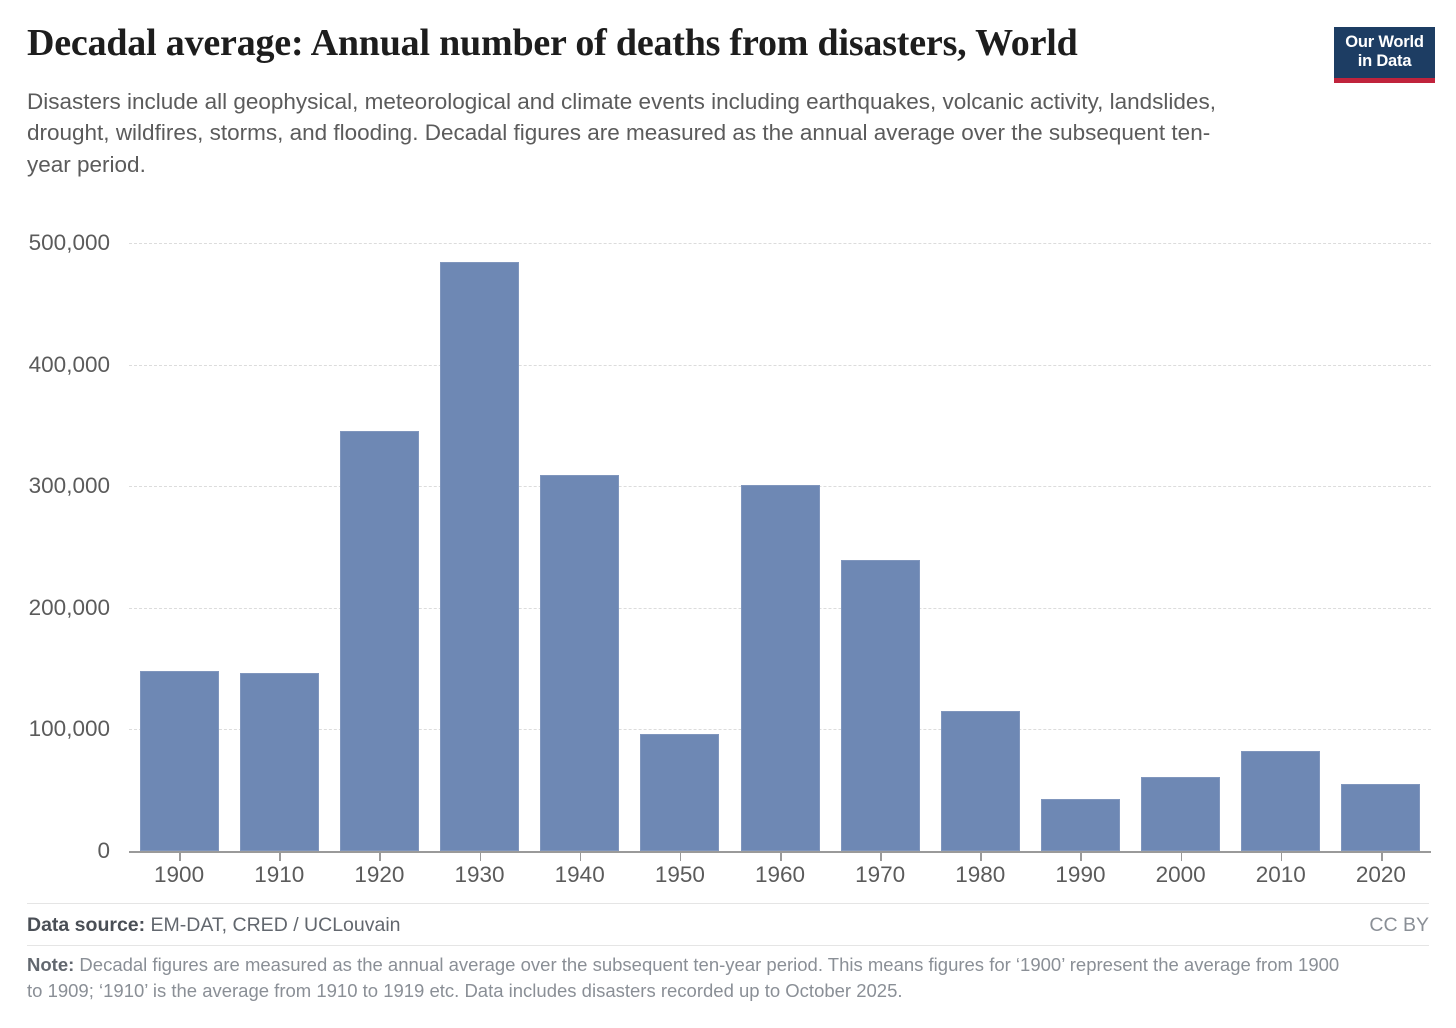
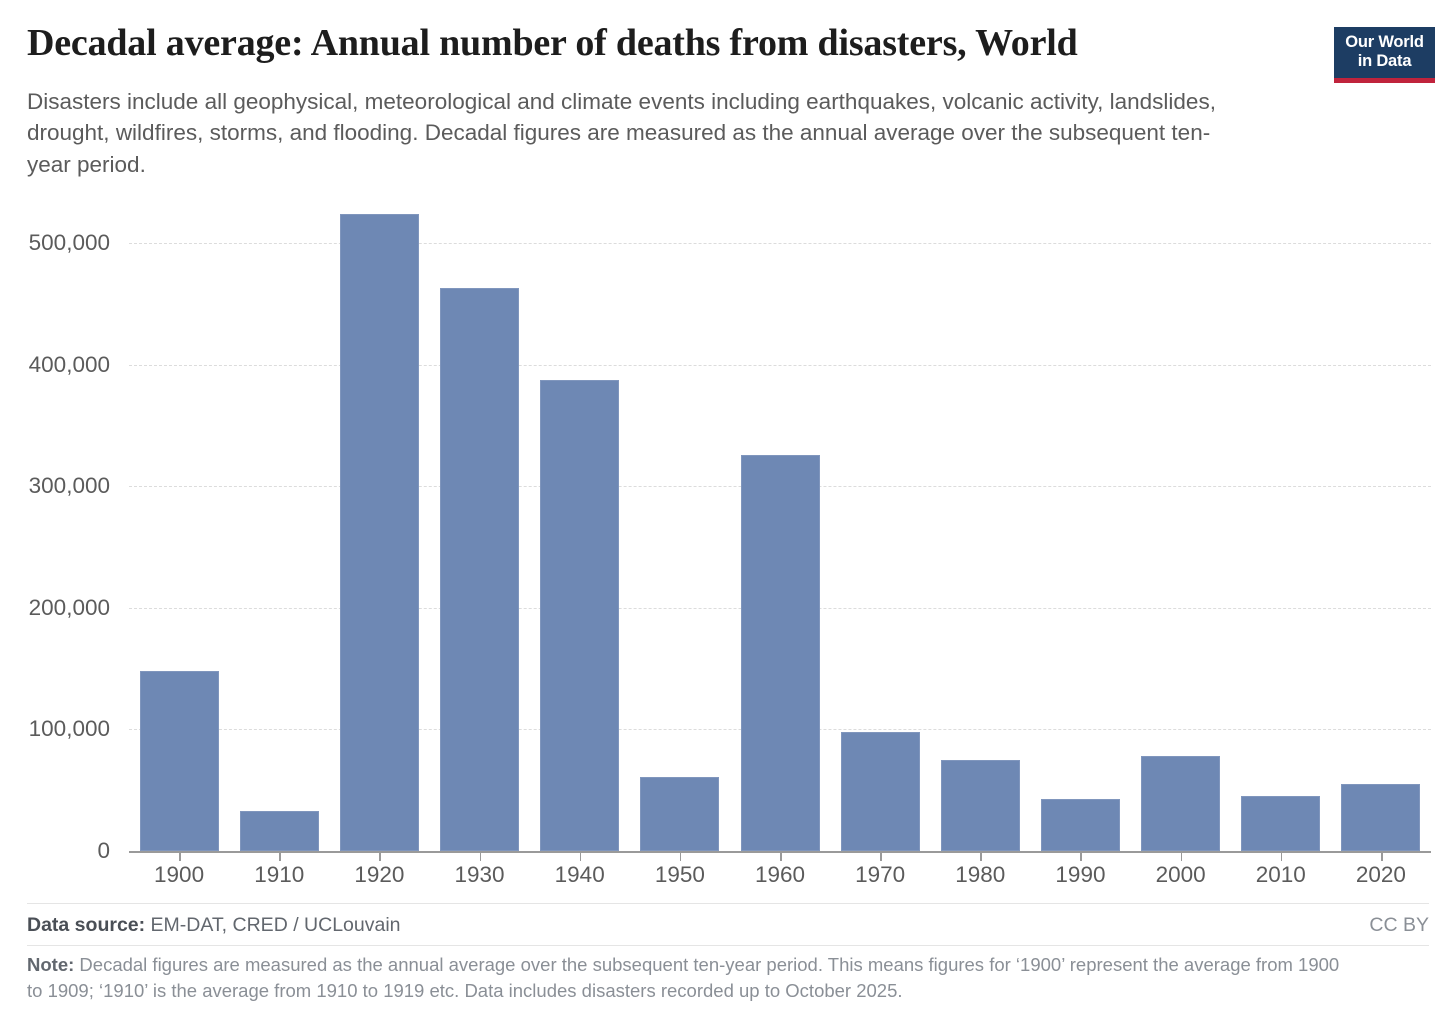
1910: 146000 -> 33000
1920: 345000 -> 524000
1930: 484000 -> 463000
1940: 309000 -> 387000
1950: 96000 -> 61000
1960: 301000 -> 326000
1970: 239000 -> 98000
1980: 115000 -> 75000
2000: 61000 -> 78000
2010: 82000 -> 45000
